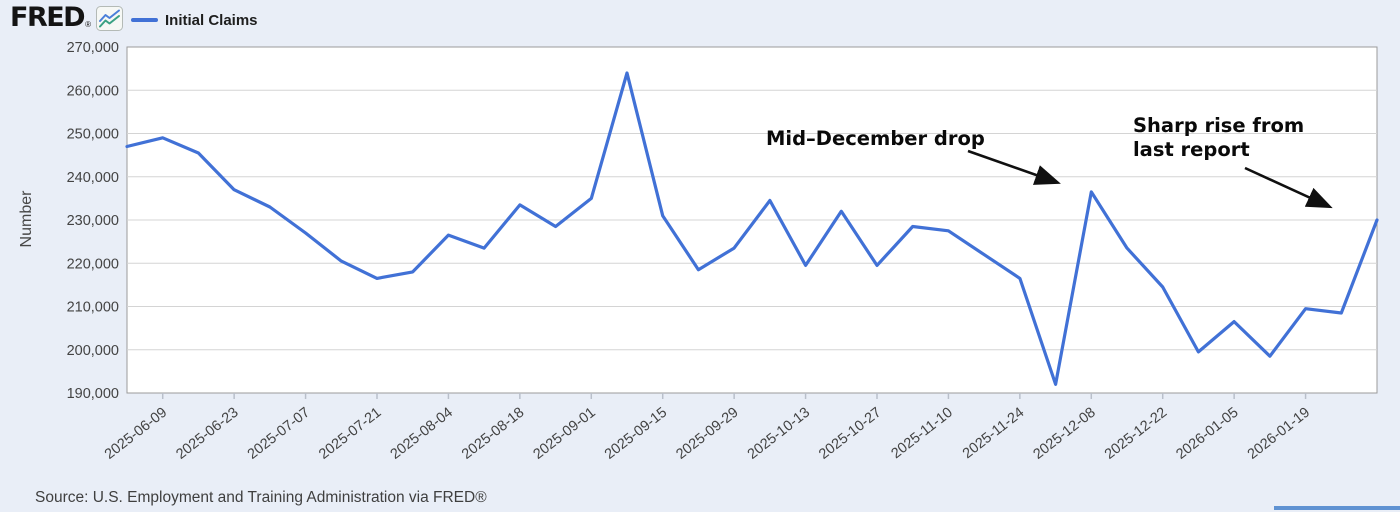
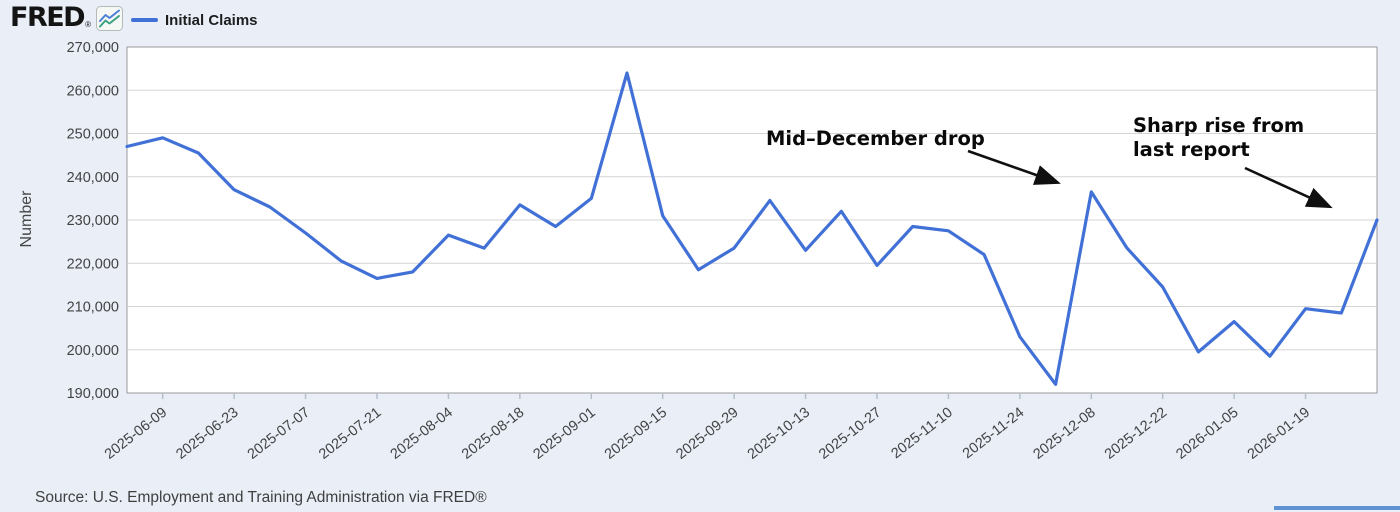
2025-10-13: 220000 -> 223000
2025-11-24: 216000 -> 203000
